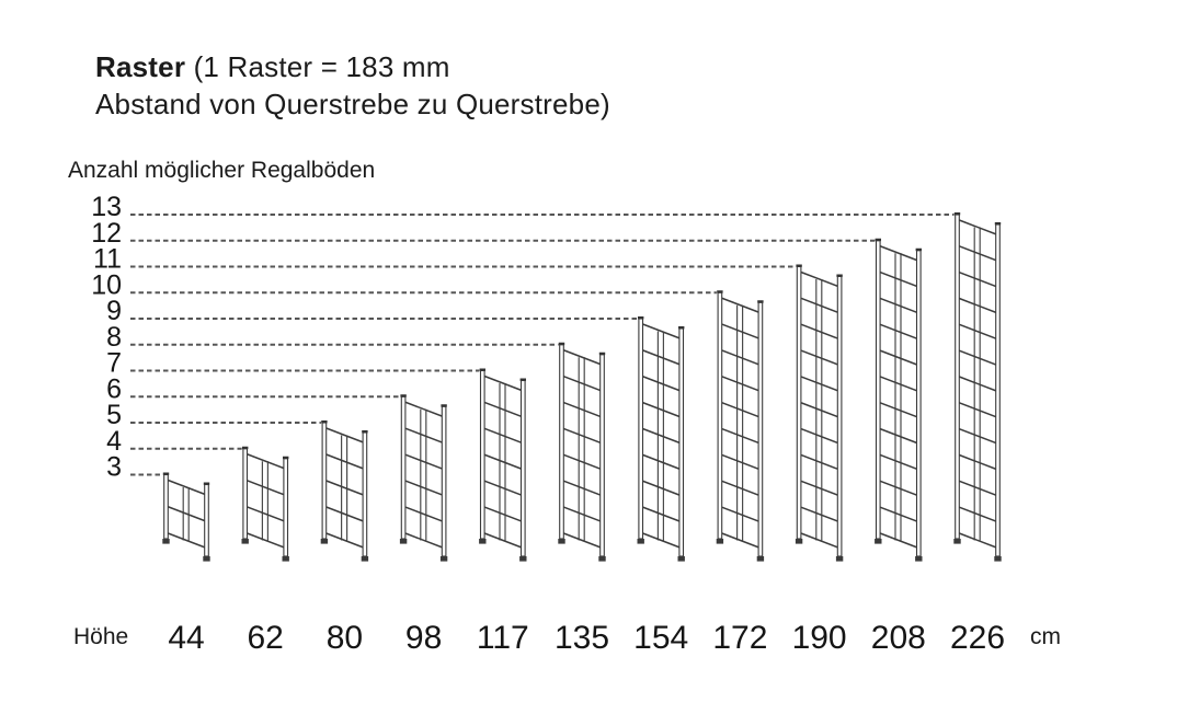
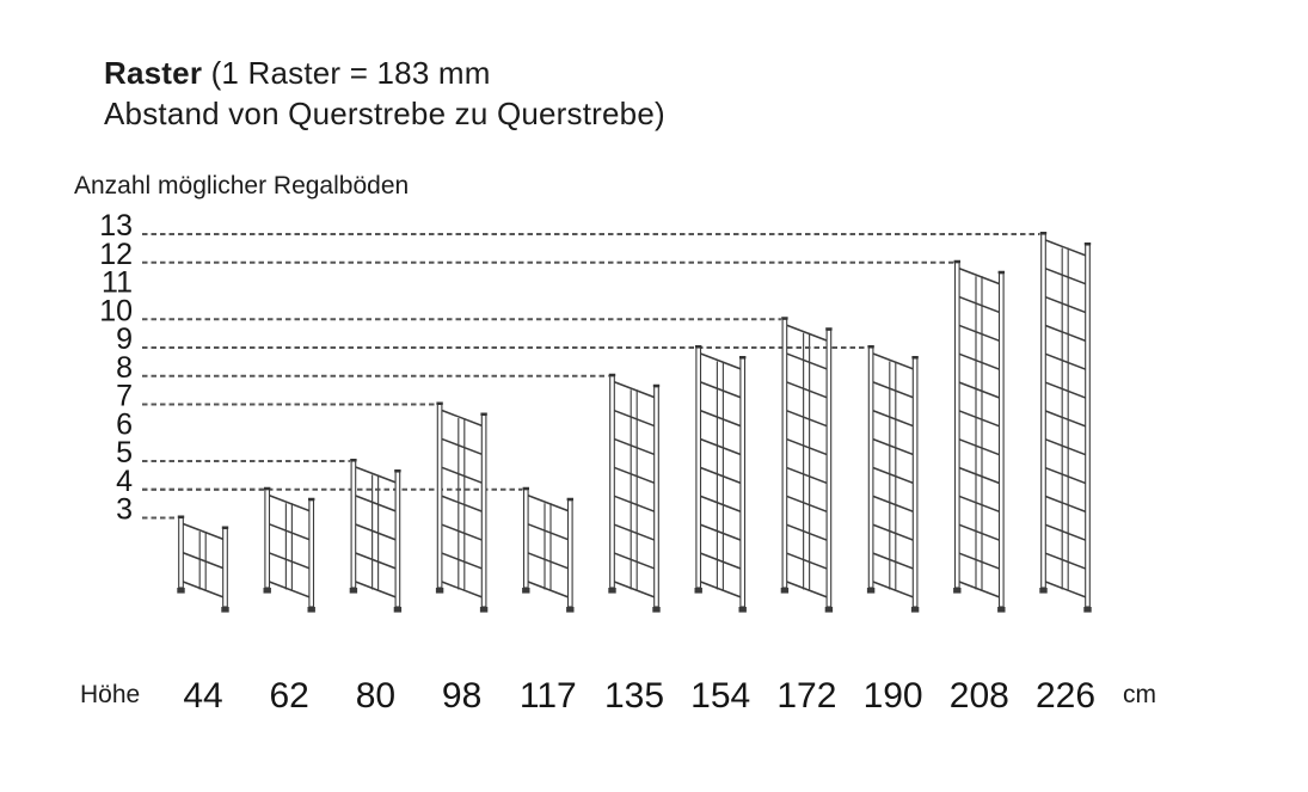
98: 6 -> 7
117: 7 -> 4
190: 11 -> 9
